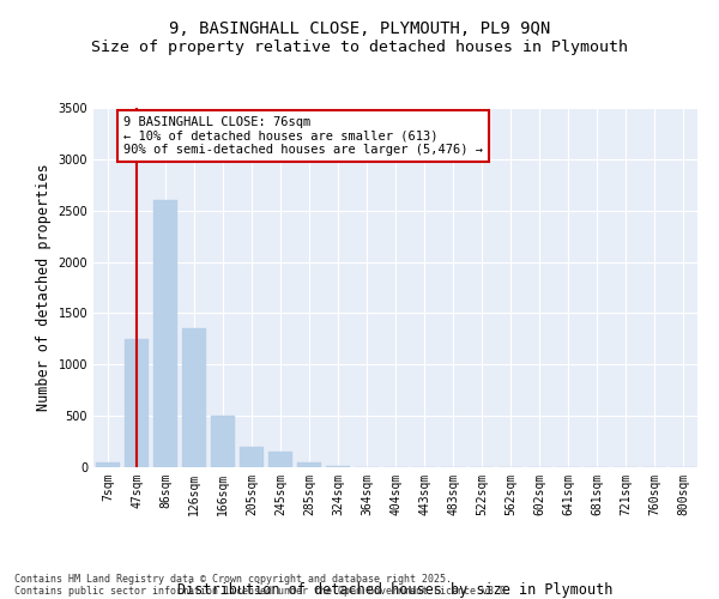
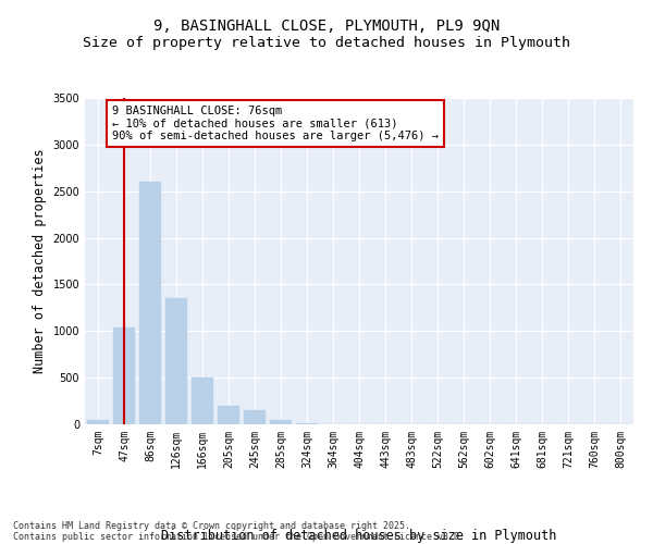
47sqm: 1250 -> 1040
